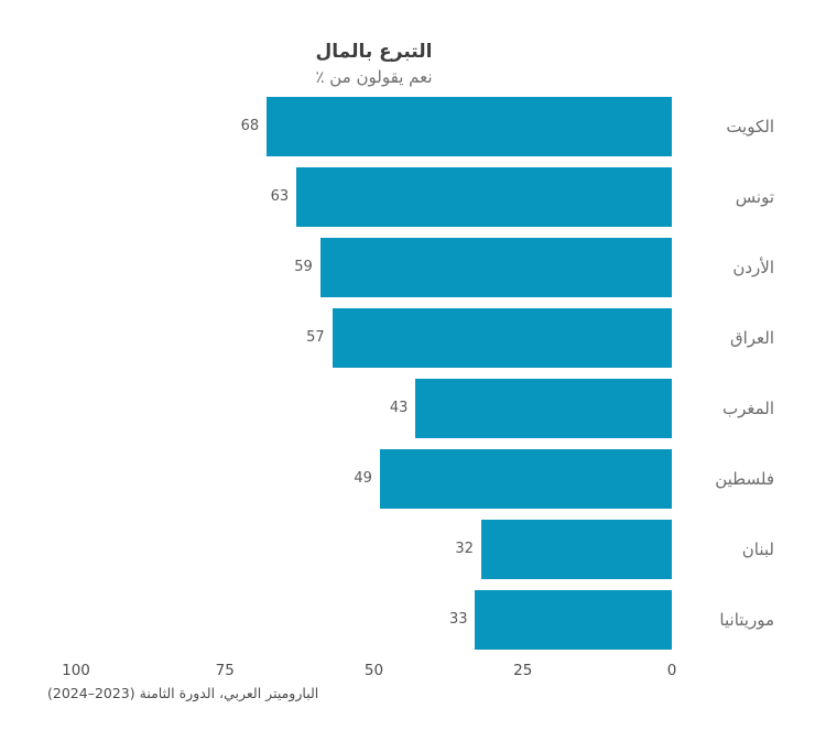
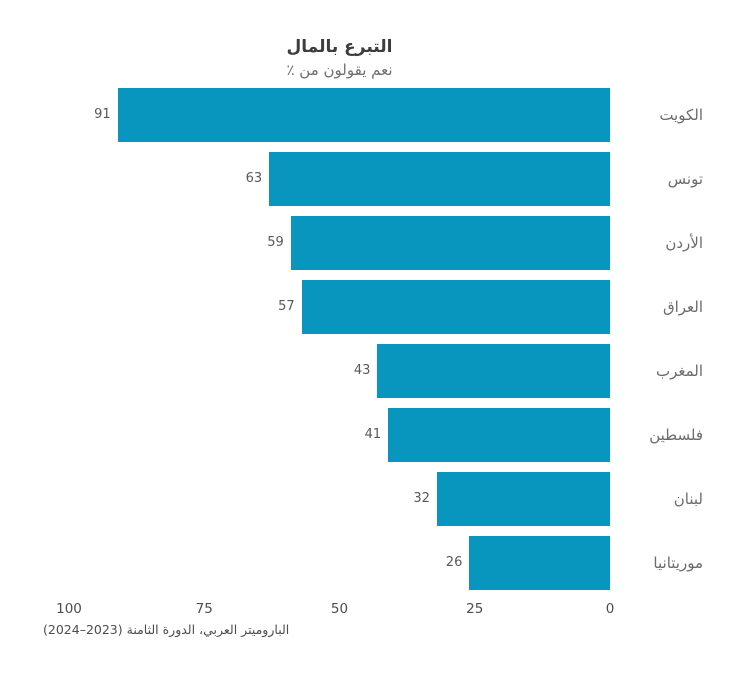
الكويت: 68 -> 91
فلسطين: 49 -> 41
موريتانيا: 33 -> 26
